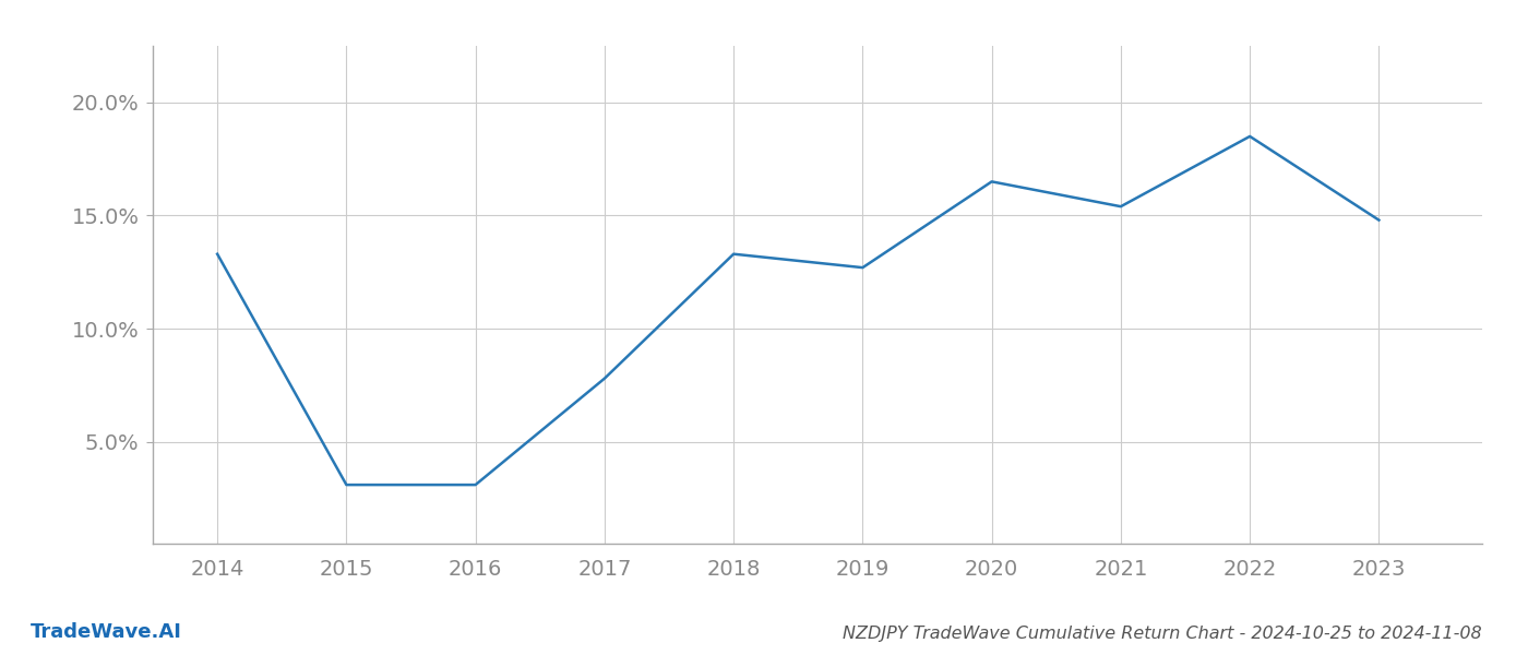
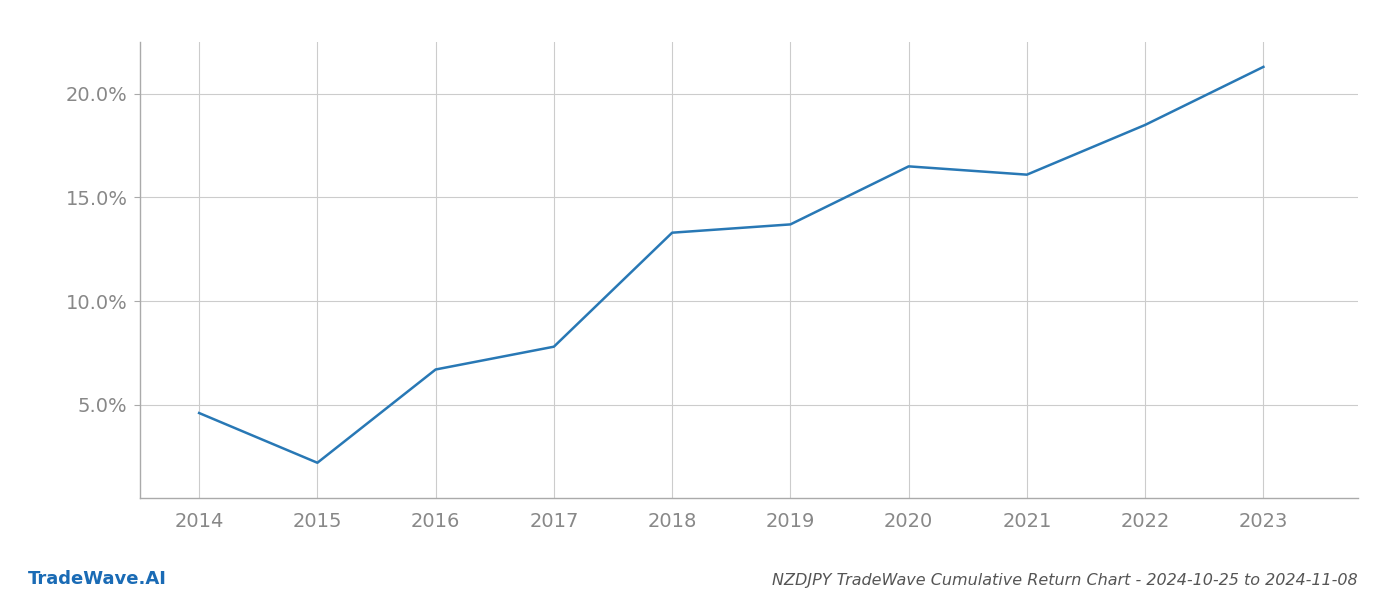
2014: 13.3% -> 4.6%
2015: 3.1% -> 2.2%
2016: 3.1% -> 6.7%
2019: 12.7% -> 13.7%
2021: 15.4% -> 16.1%
2023: 14.8% -> 21.3%
